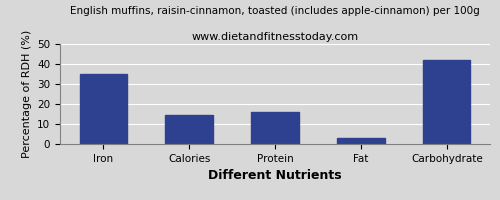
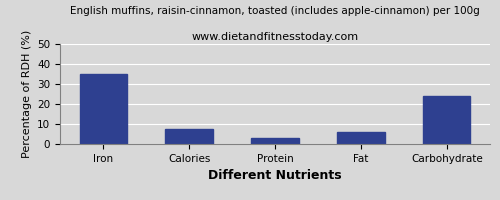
Calories: 14.5 -> 7.5
Protein: 16.0 -> 3.0
Fat: 3.2 -> 6.0
Carbohydrate: 42.0 -> 24.0
